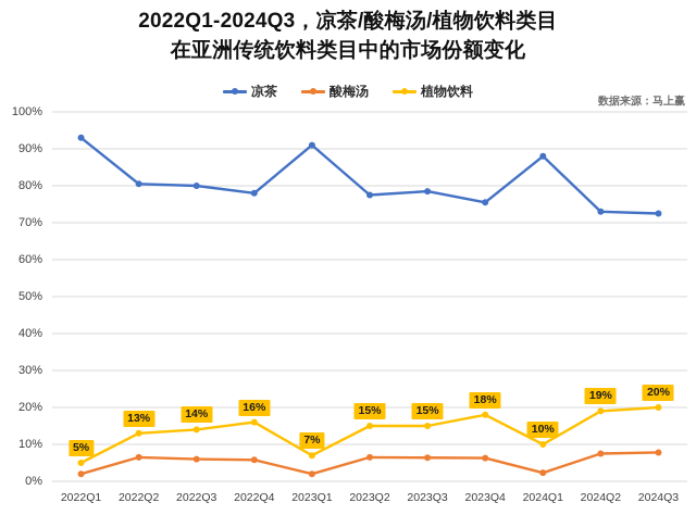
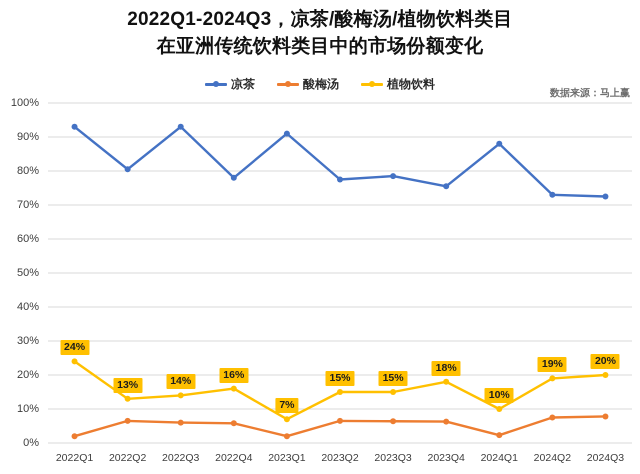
植物饮料/2022Q1: 5% -> 24%
凉茶/2022Q3: 80% -> 93%
